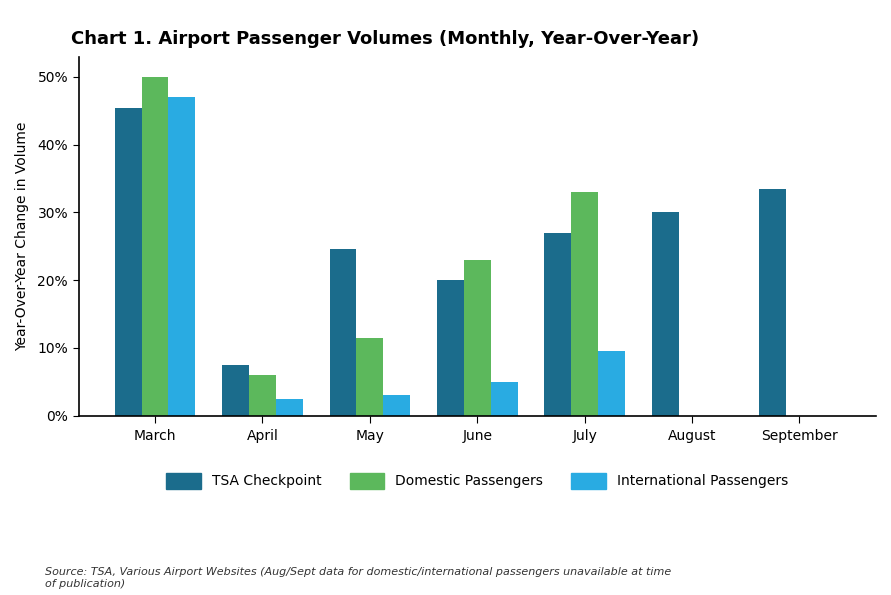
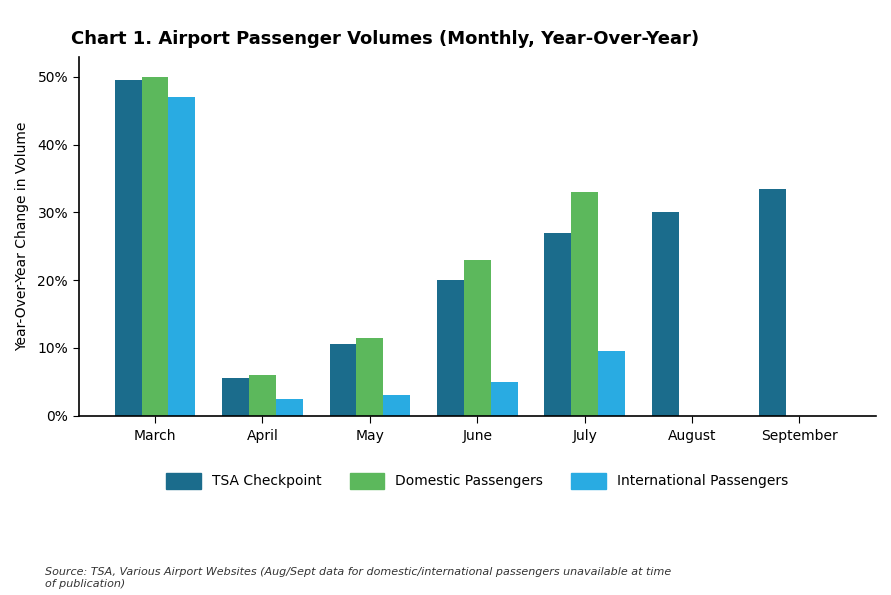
TSA Checkpoint/March: 45.4% -> 49.5%
TSA Checkpoint/April: 7.4% -> 5.5%
TSA Checkpoint/May: 24.6% -> 10.5%
